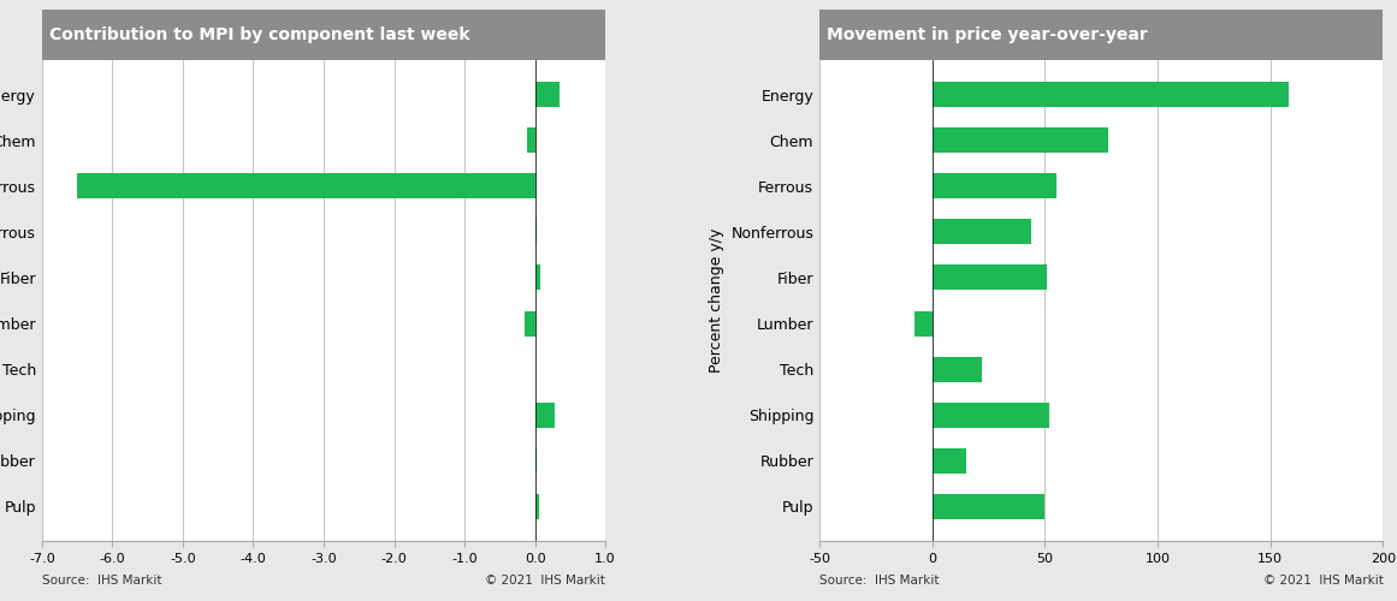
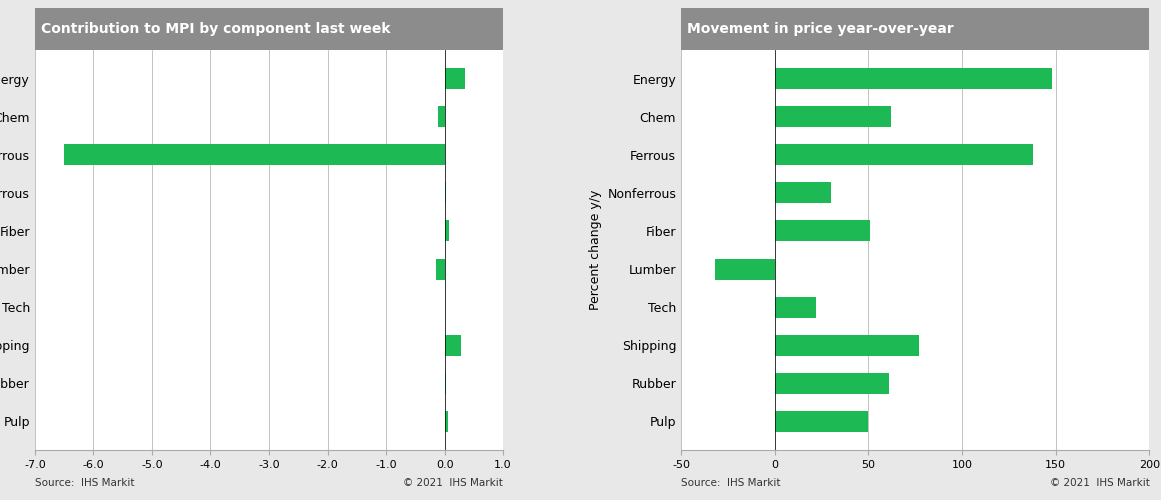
Energy: 158 -> 148
Chem: 78 -> 62
Ferrous: 55 -> 138
Nonferrous: 44 -> 30
Lumber: -8 -> -32
Shipping: 52 -> 77
Rubber: 15 -> 61
